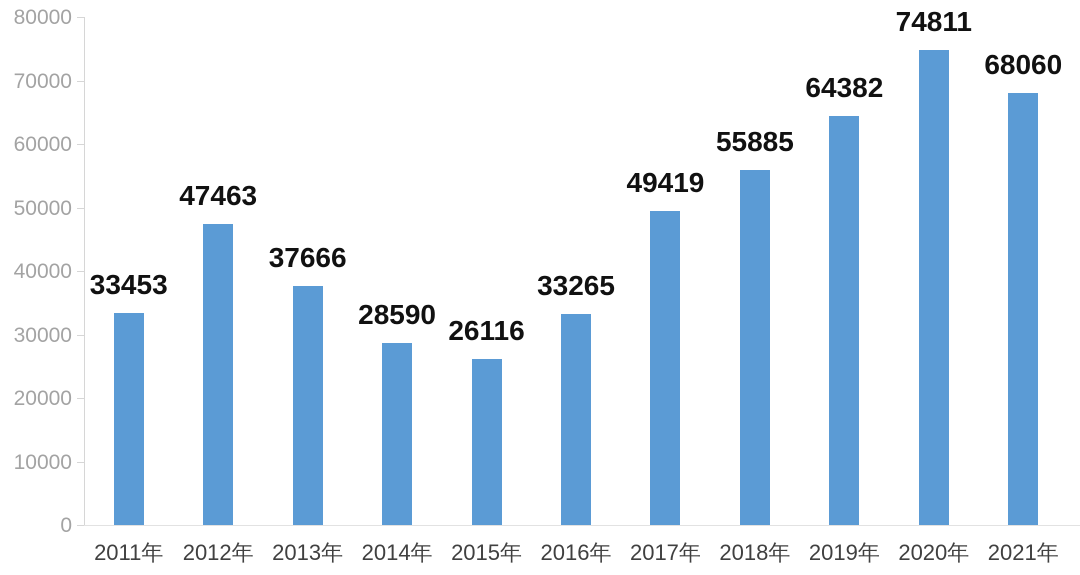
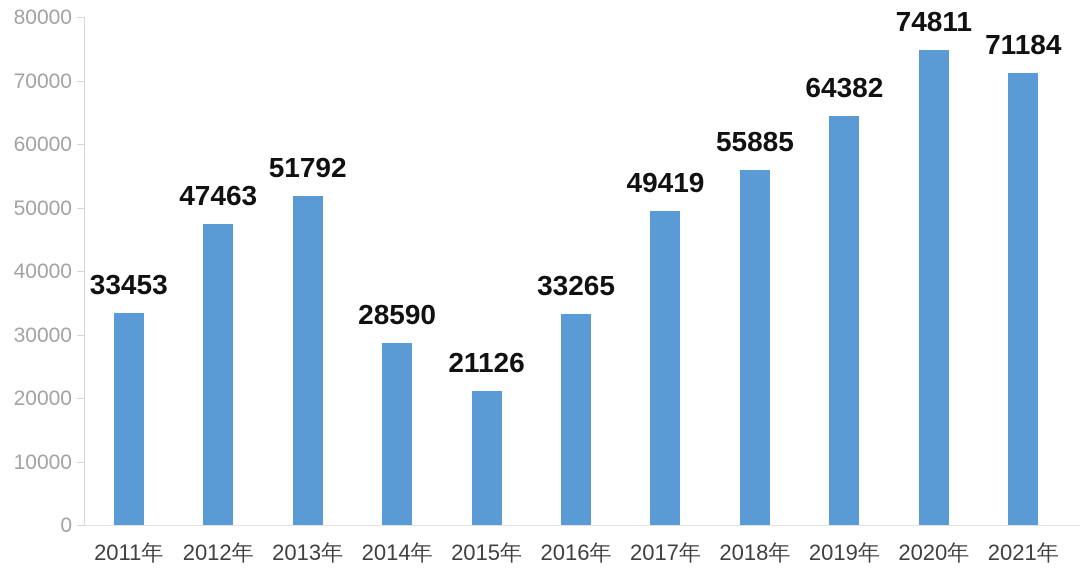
2013年: 37666 -> 51792
2015年: 26116 -> 21126
2021年: 68060 -> 71184
